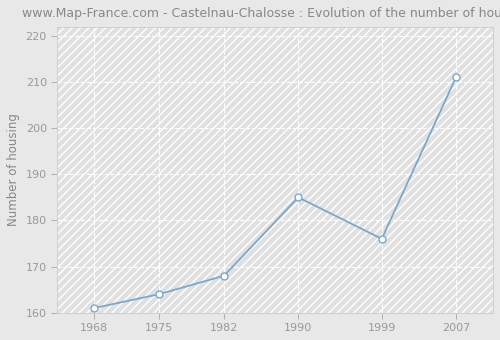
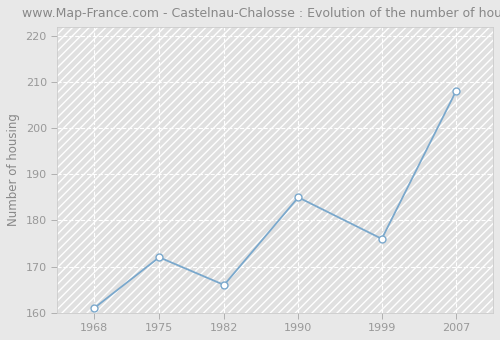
1975: 164 -> 172
1982: 168 -> 166
2007: 211 -> 208
